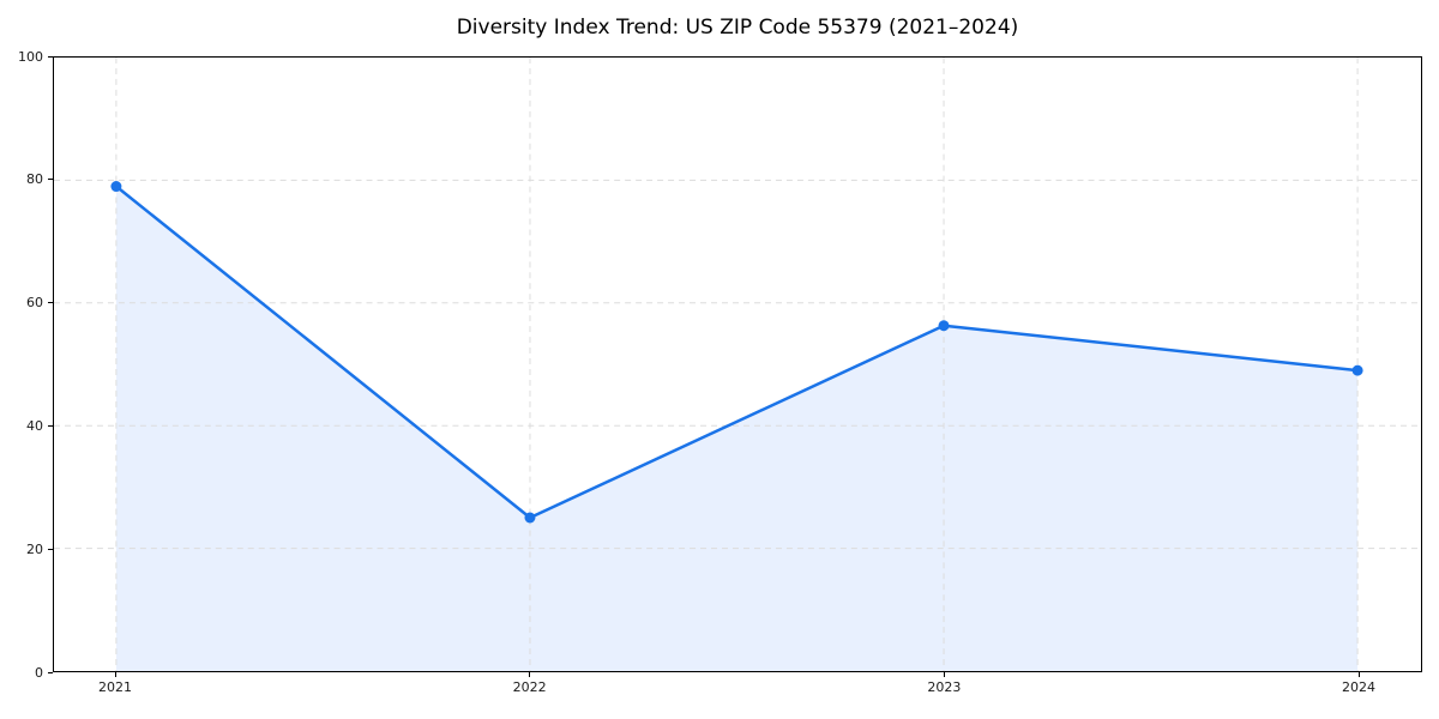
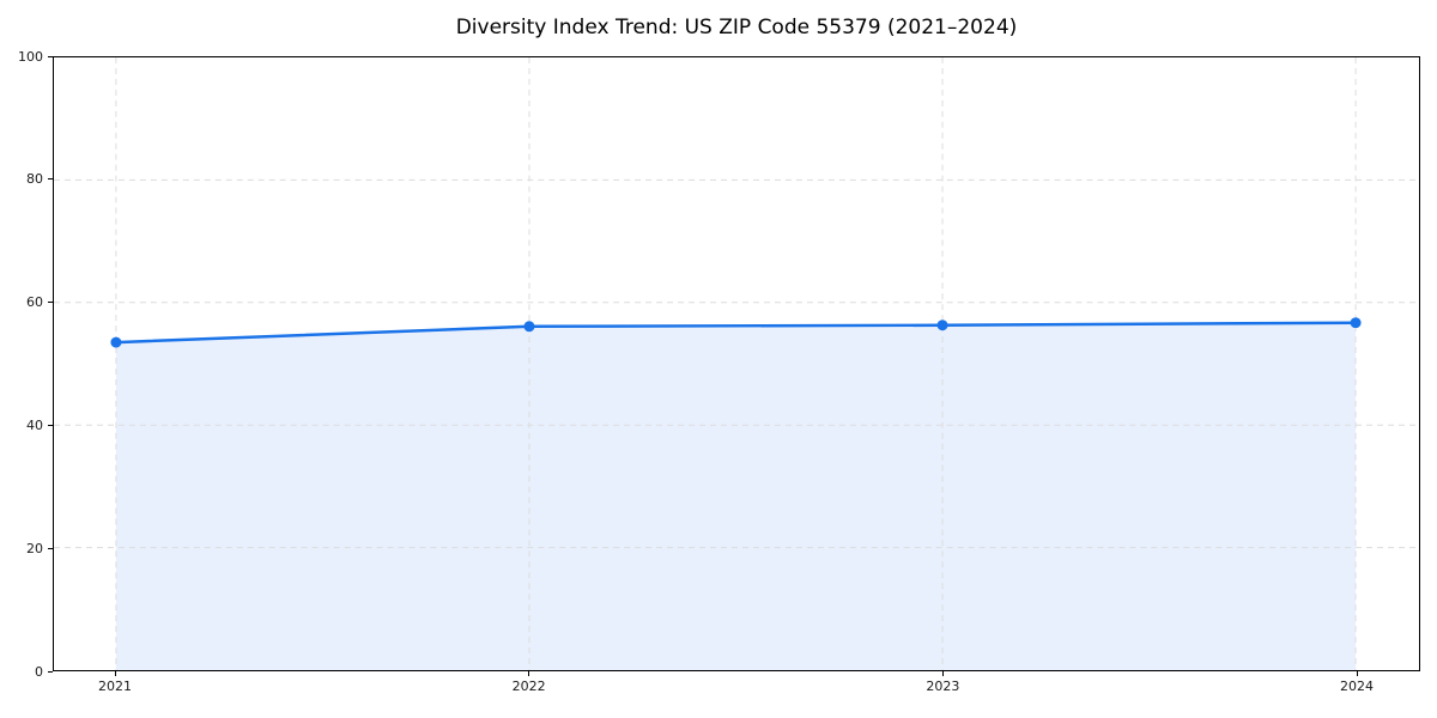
2021: 79 -> 54
2022: 25 -> 56
2024: 49 -> 57
